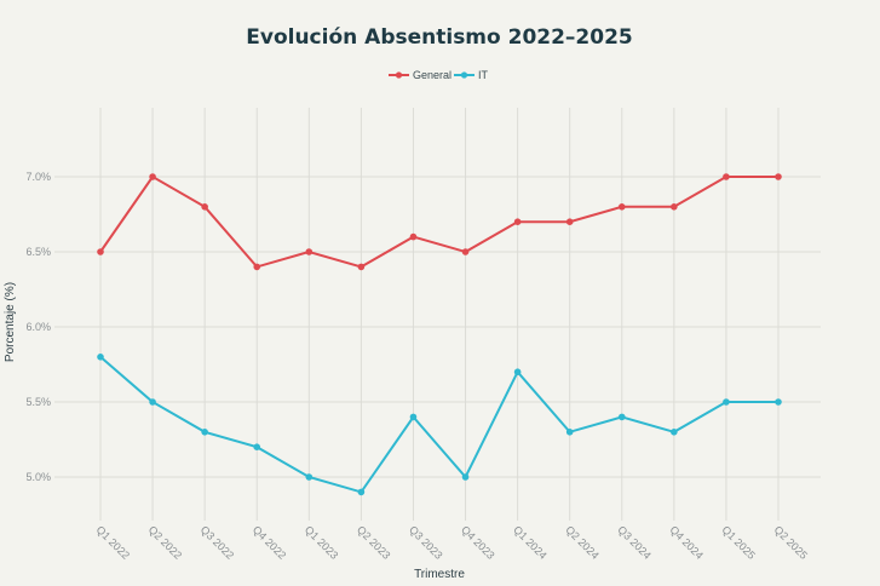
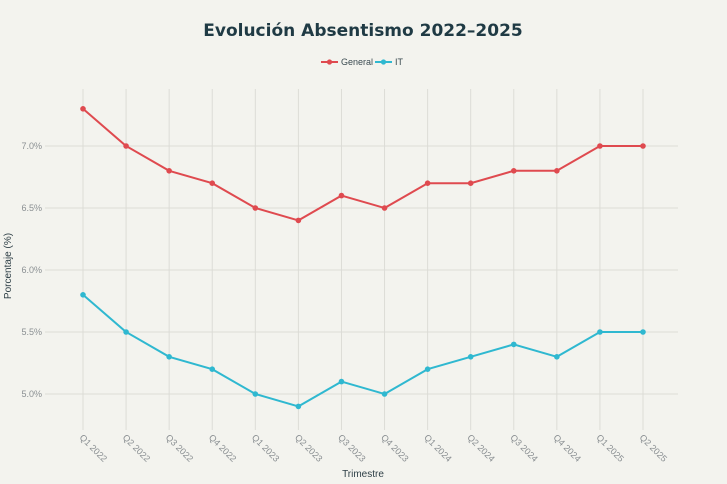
General/Q1 2022: 6.5% -> 7.3%
General/Q4 2022: 6.4% -> 6.7%
IT/Q3 2023: 5.4% -> 5.1%
IT/Q1 2024: 5.7% -> 5.2%
